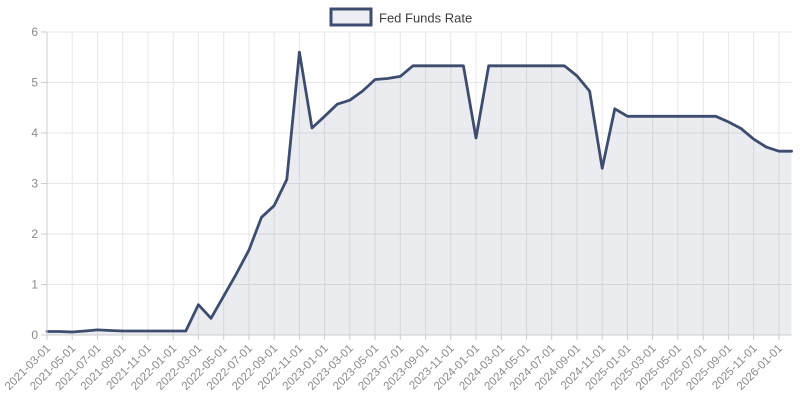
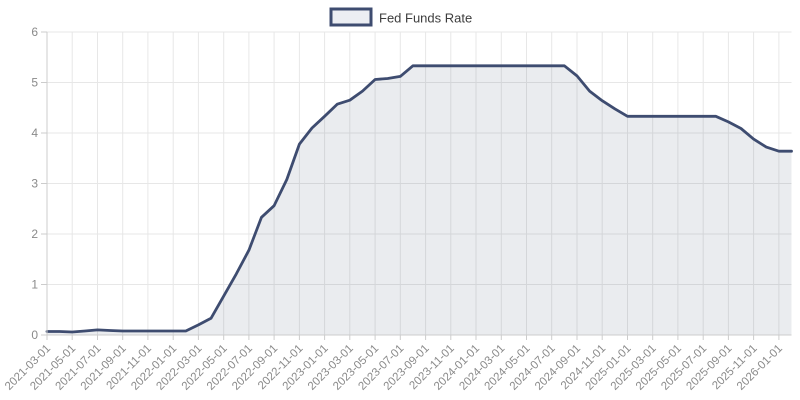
2022-03-01: 0.6 -> 0.2
2022-11-01: 5.6 -> 3.8
2024-01-01: 3.9 -> 5.3
2024-11-01: 3.3 -> 4.6
